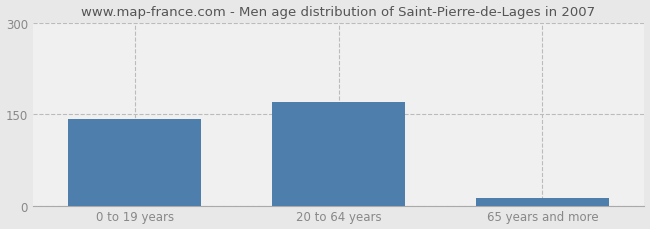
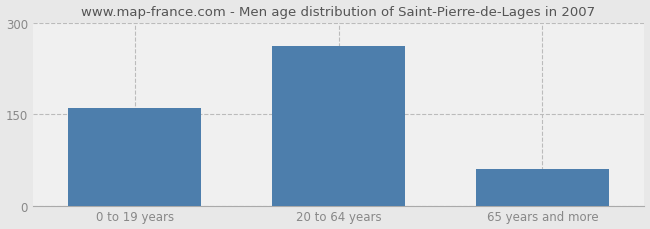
0 to 19 years: 142 -> 160
20 to 64 years: 170 -> 262
65 years and more: 13 -> 60
